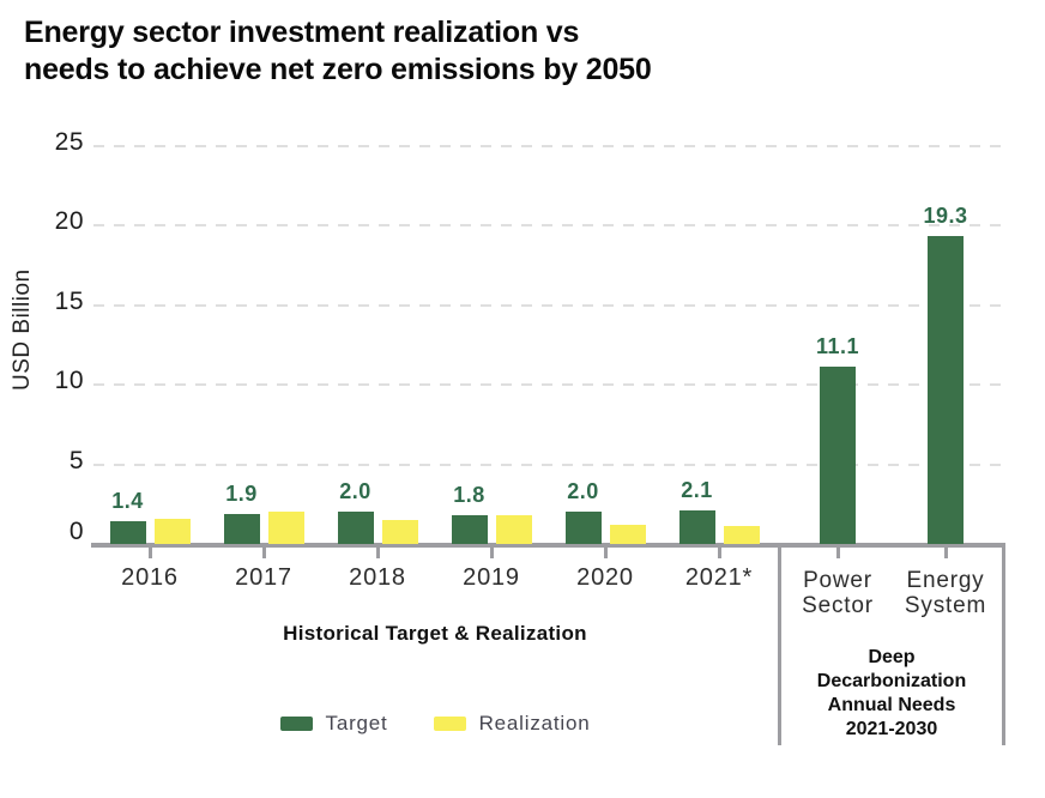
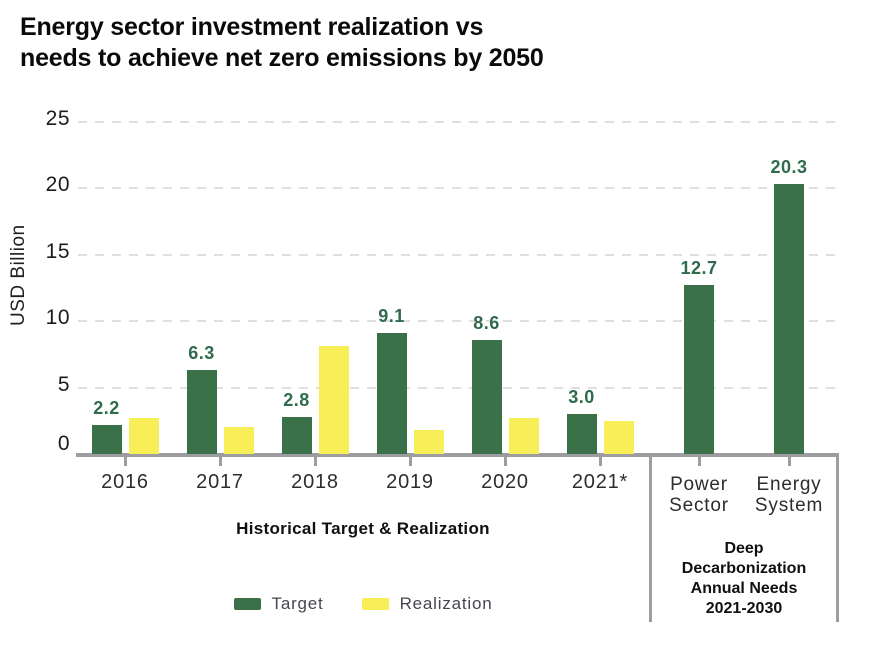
Target/2016: 1.4 -> 2.2
Realization/2016: 1.6 -> 2.7
Target/2017: 1.9 -> 6.3
Target/2018: 2.0 -> 2.8
Realization/2018: 1.5 -> 8.1
Target/2019: 1.8 -> 9.1
Target/2020: 2.0 -> 8.6
Realization/2020: 1.2 -> 2.7
Target/2021*: 2.1 -> 3.0
Realization/2021*: 1.1 -> 2.5
Target/Power Sector: 11.1 -> 12.7
Target/Energy System: 19.3 -> 20.3
